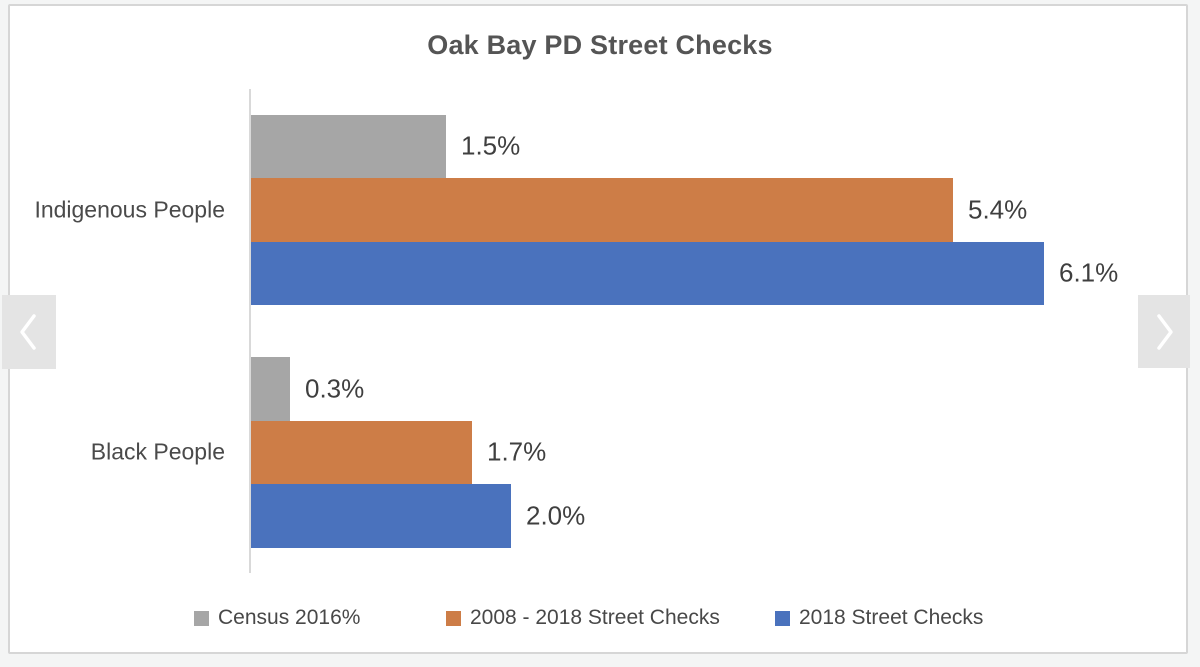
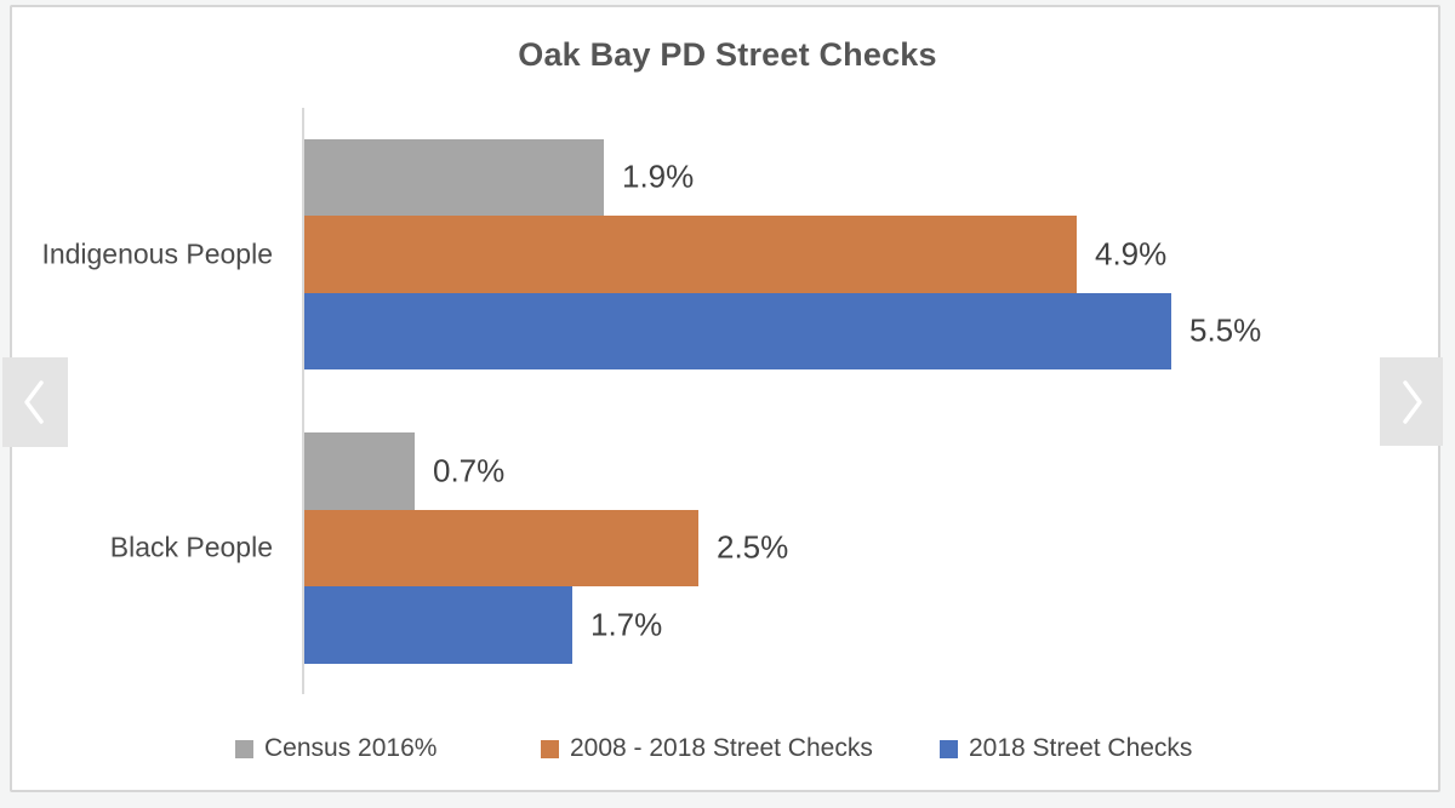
Census 2016%/Indigenous People: 1.5% -> 1.9%
2008 - 2018 Street Checks/Indigenous People: 5.4% -> 4.9%
2018 Street Checks/Indigenous People: 6.1% -> 5.5%
Census 2016%/Black People: 0.3% -> 0.7%
2008 - 2018 Street Checks/Black People: 1.7% -> 2.5%
2018 Street Checks/Black People: 2.0% -> 1.7%
